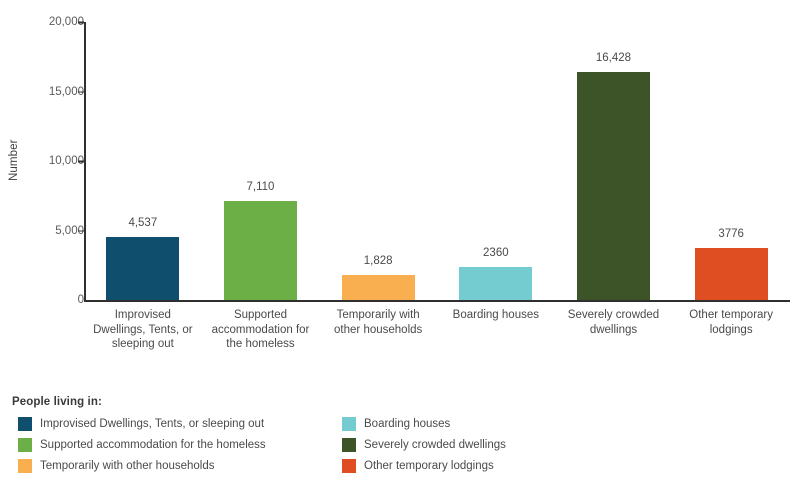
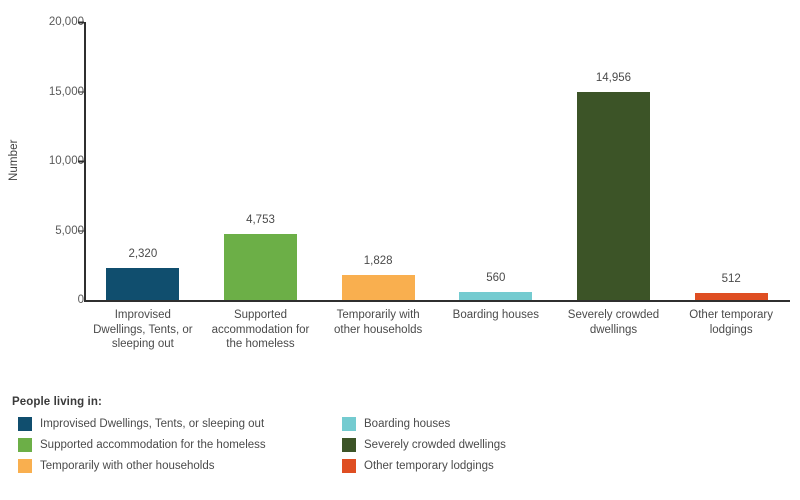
Improvised Dwellings, Tents, or sleeping out: 4,537 -> 2,320
Supported accommodation for the homeless: 7,110 -> 4,753
Boarding houses: 2360 -> 560
Severely crowded dwellings: 16,428 -> 14,956
Other temporary lodgings: 3776 -> 512
